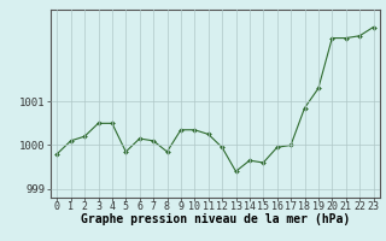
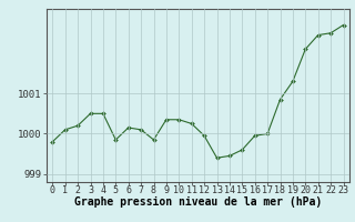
14: 999.65 -> 999.45
20: 1002.45 -> 1002.10
